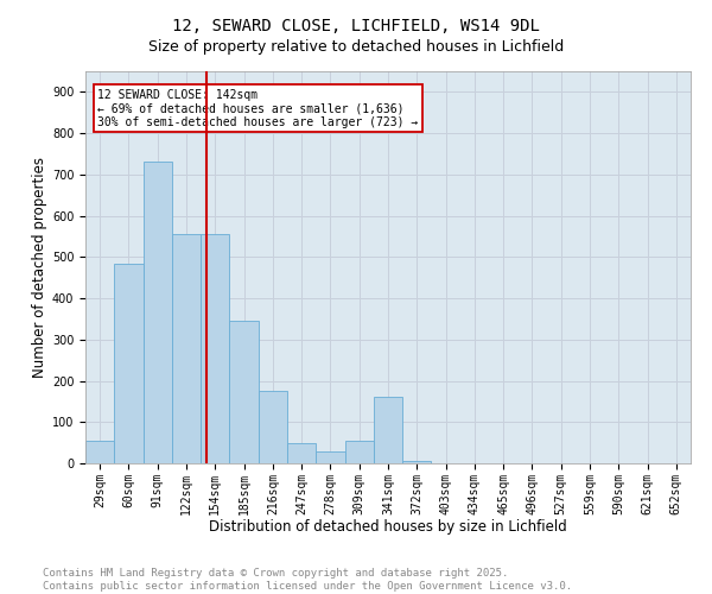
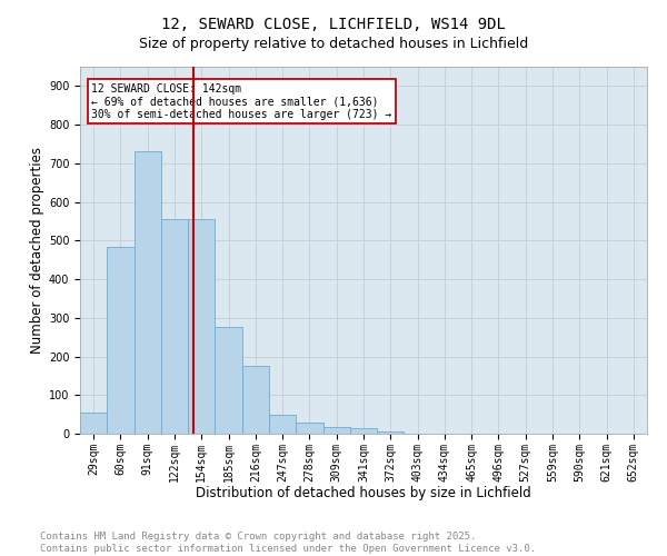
185sqm: 345 -> 275
309sqm: 55 -> 18
341sqm: 160 -> 15
